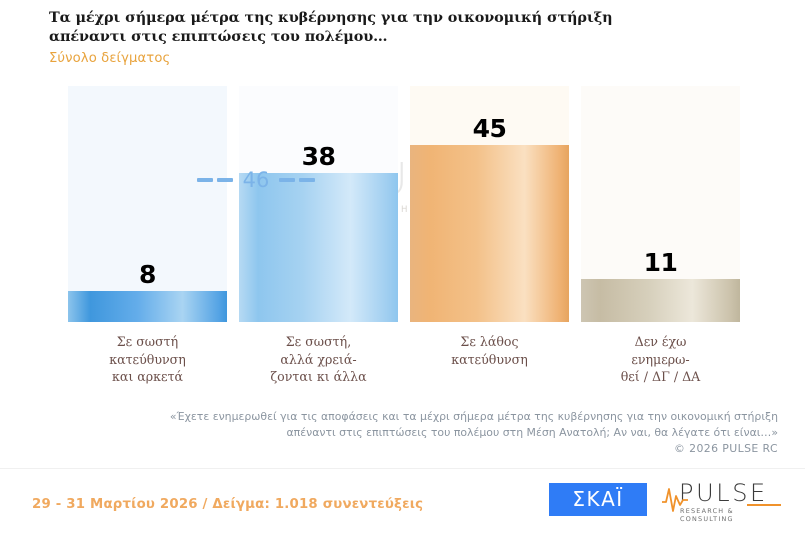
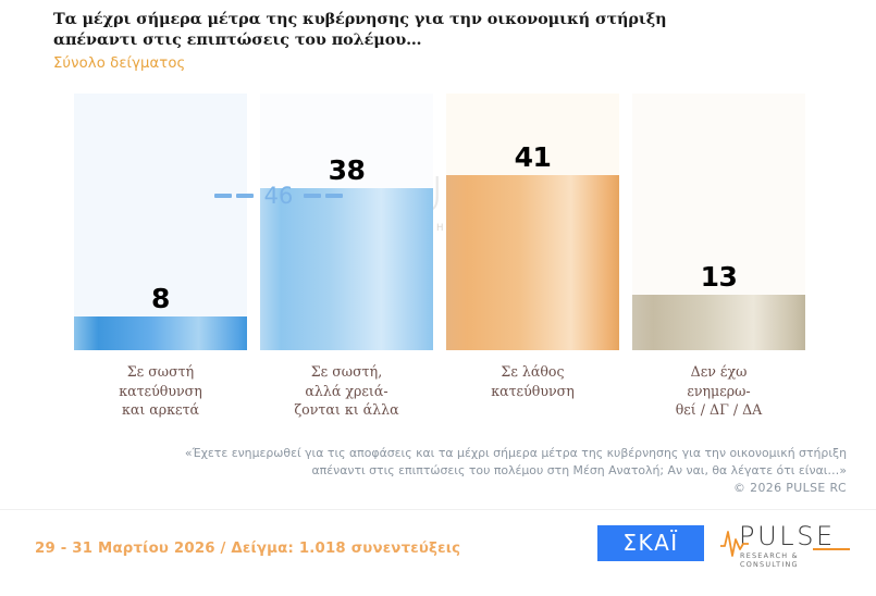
Σε λάθος κατεύθυνση: 45 -> 41
Δεν έχω ενημερω- θεί / ΔΓ / ΔΑ: 11 -> 13
